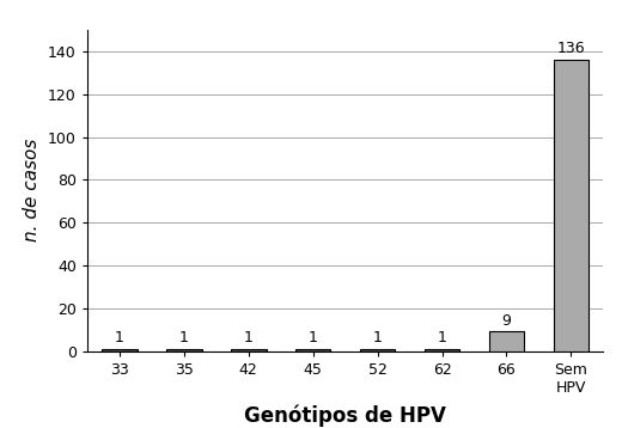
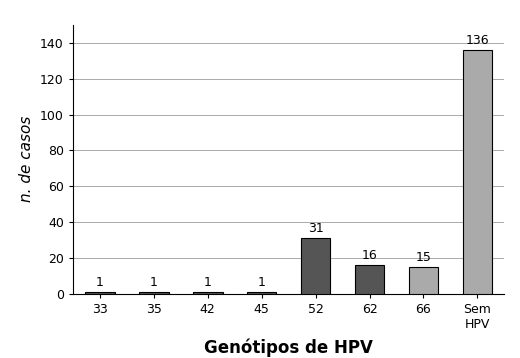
52: 1 -> 31
62: 1 -> 16
66: 9 -> 15
